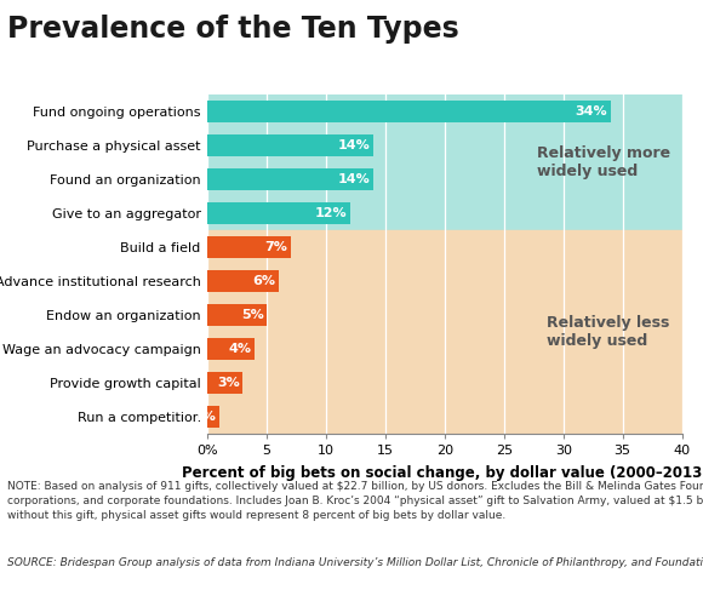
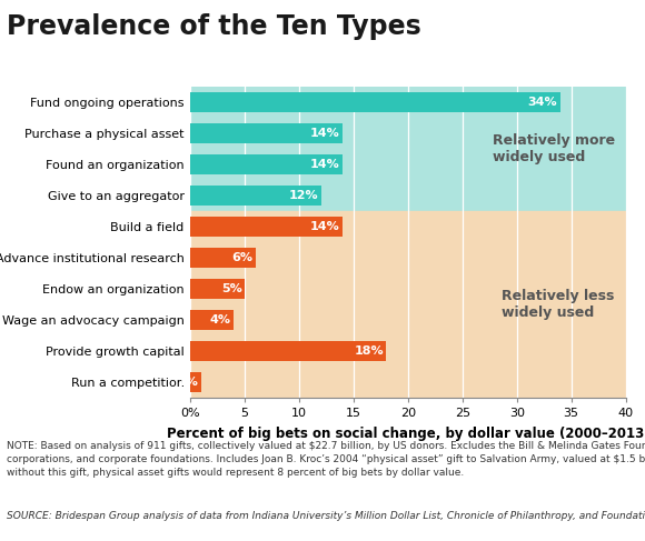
Build a field: 7% -> 14%
Provide growth capital: 3% -> 18%
